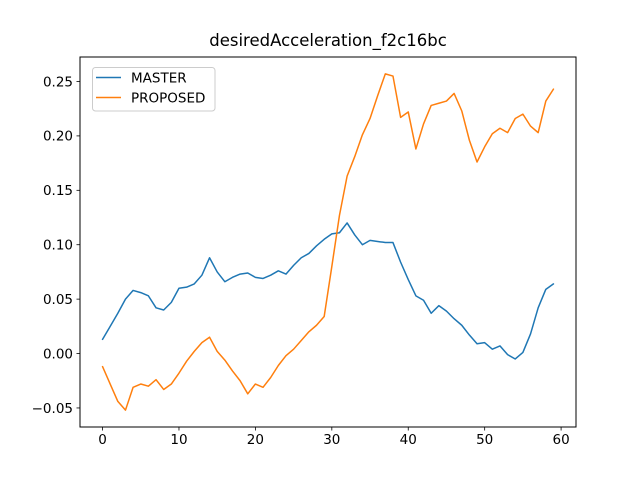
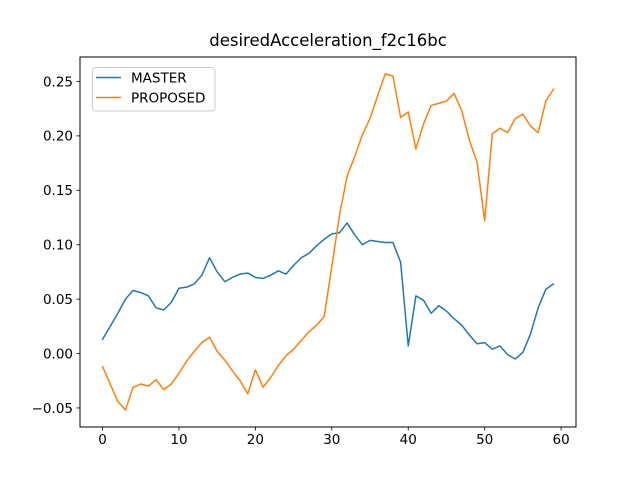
PROPOSED/20: -0.028 -> -0.015
MASTER/40: 0.068 -> 0.007
PROPOSED/50: 0.190 -> 0.122
